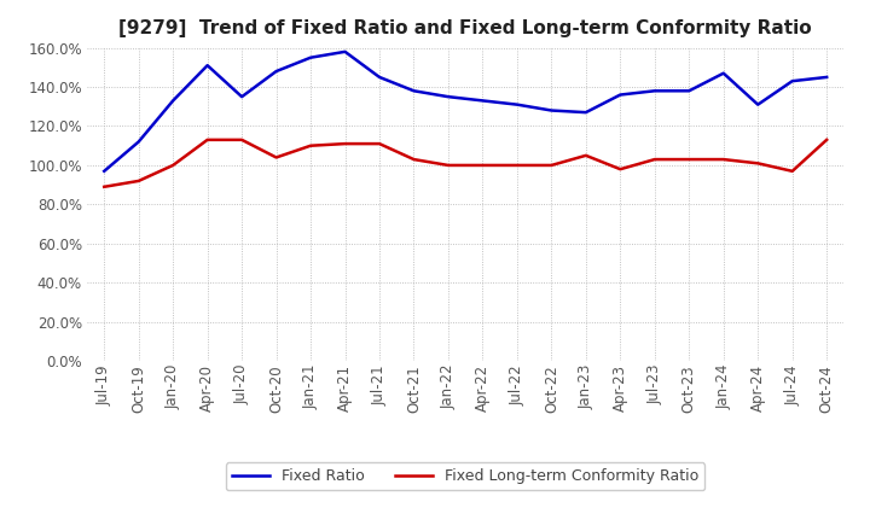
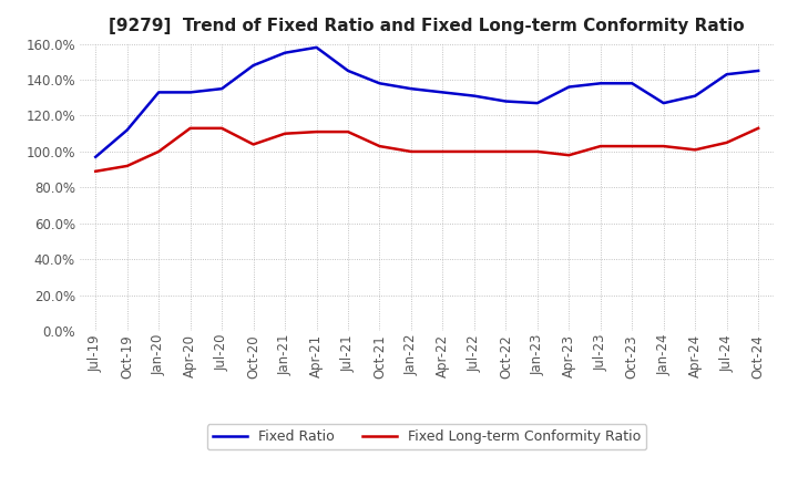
Fixed Ratio/Apr-20: 151% -> 133%
Fixed Long-term Conformity Ratio/Jan-23: 105% -> 100%
Fixed Ratio/Jan-24: 147% -> 127%
Fixed Long-term Conformity Ratio/Jul-24: 97% -> 105%
